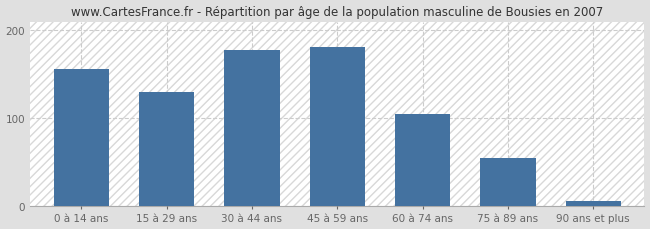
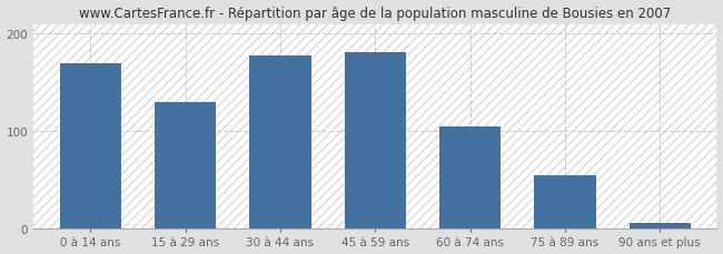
0 à 14 ans: 156 -> 170
